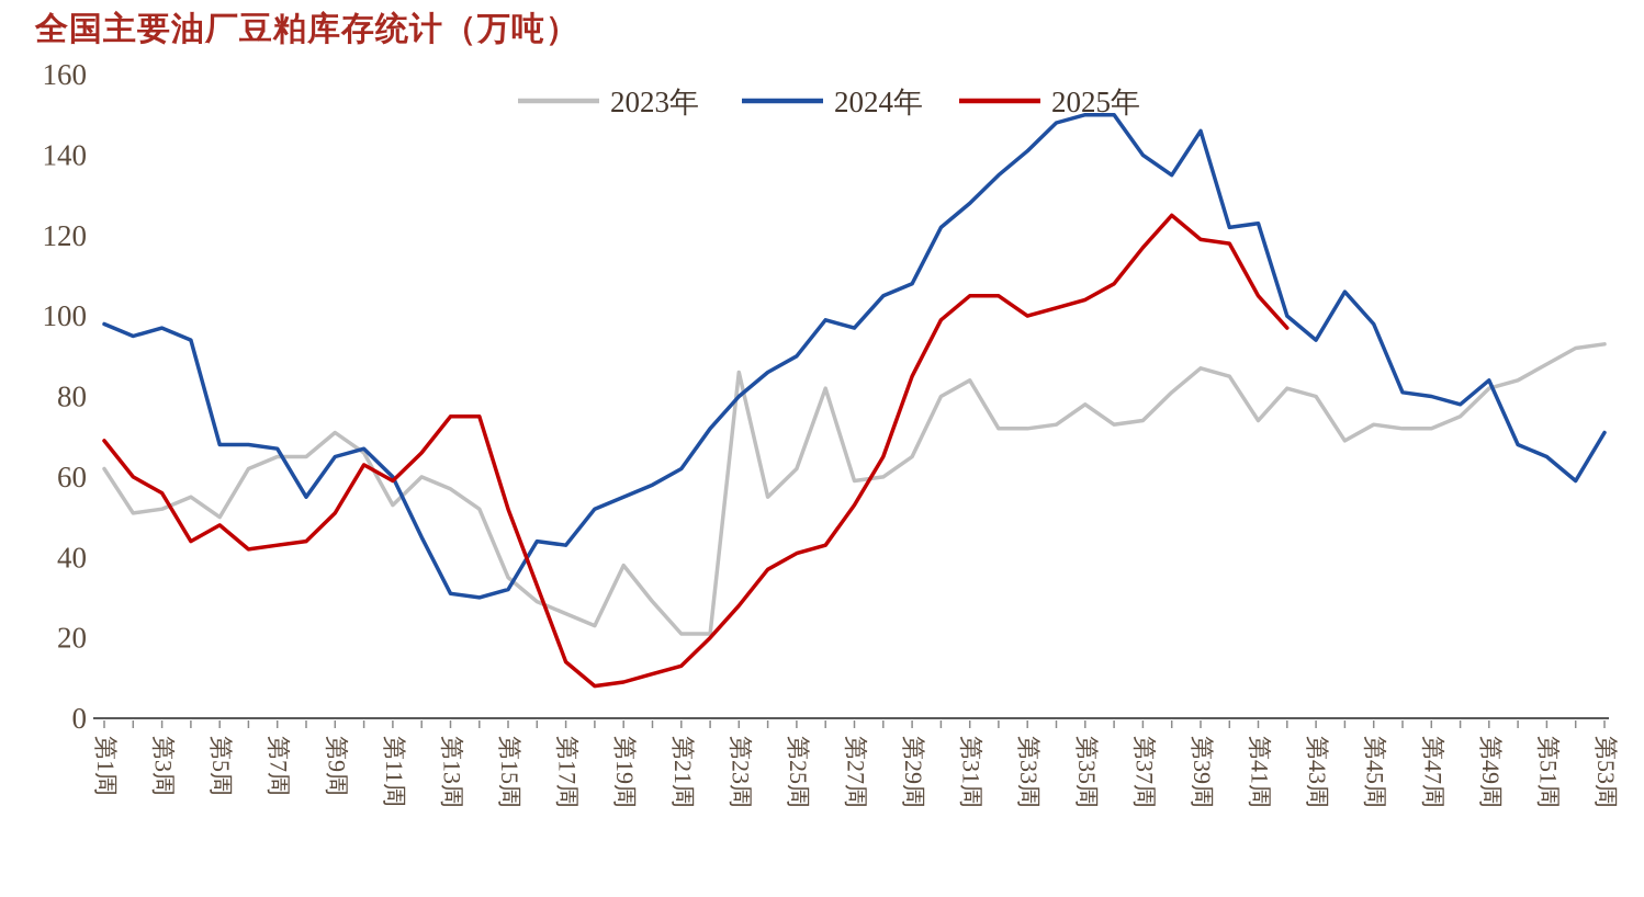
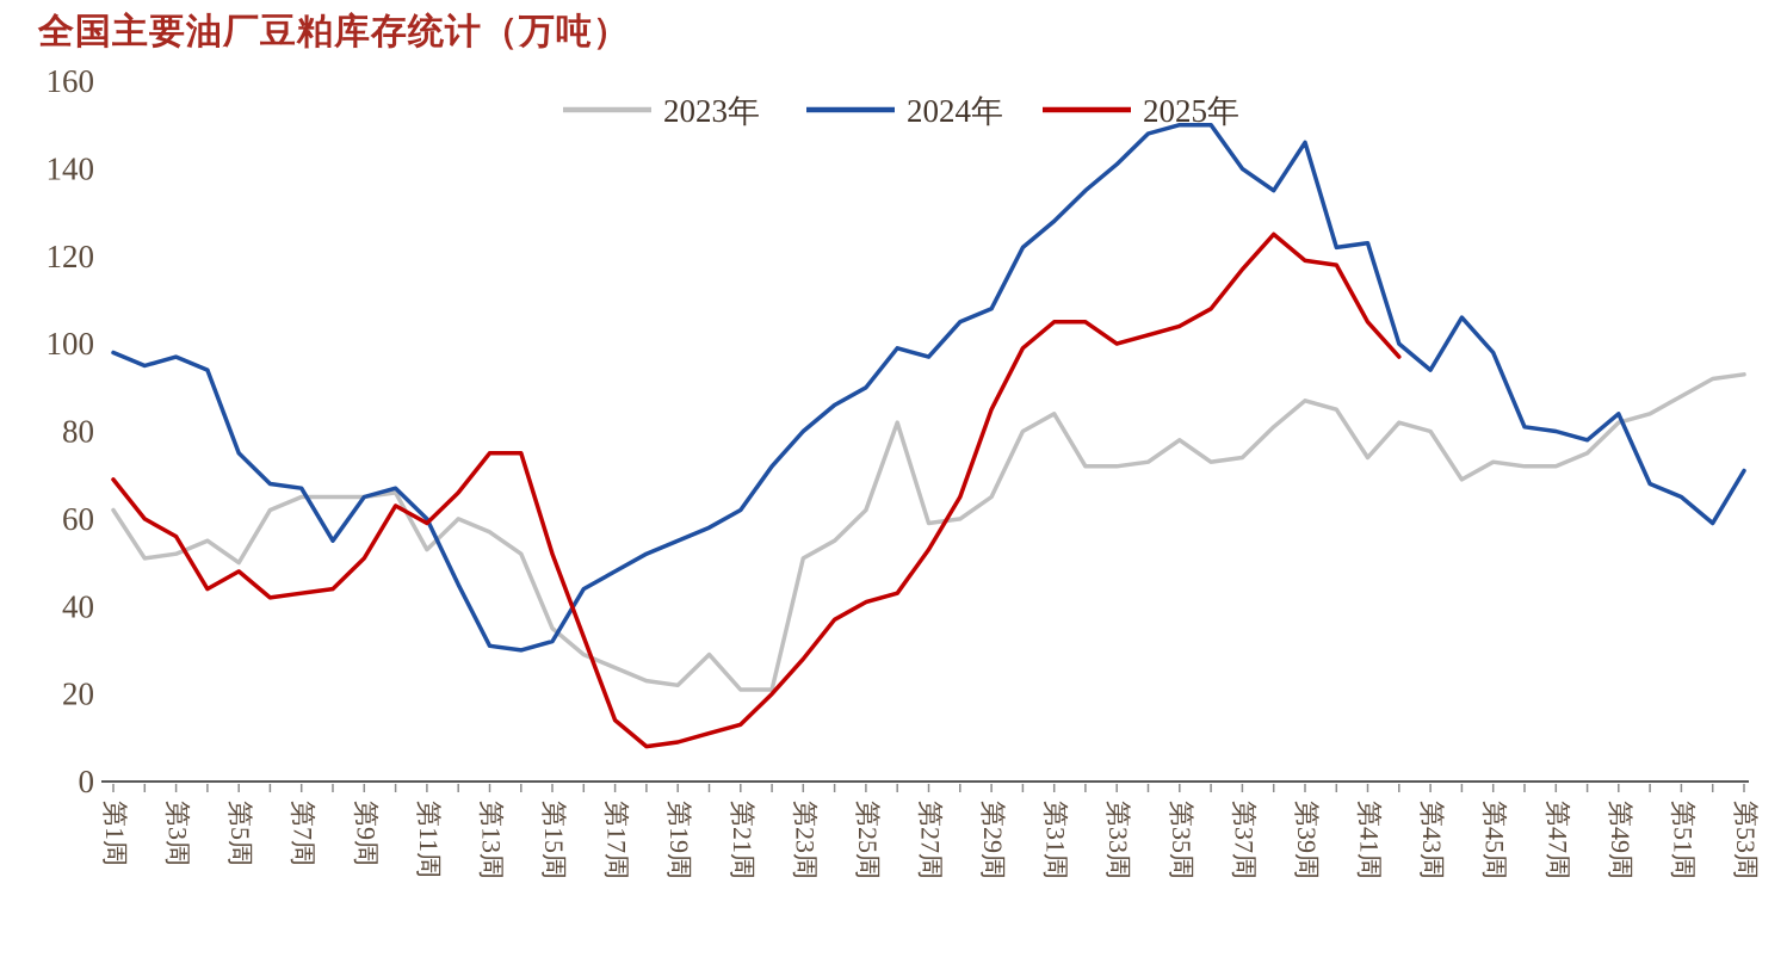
2024年/第5周: 68 -> 75
2023年/第9周: 71 -> 65
2024年/第17周: 43 -> 48
2023年/第19周: 38 -> 22
2023年/第23周: 86 -> 51
